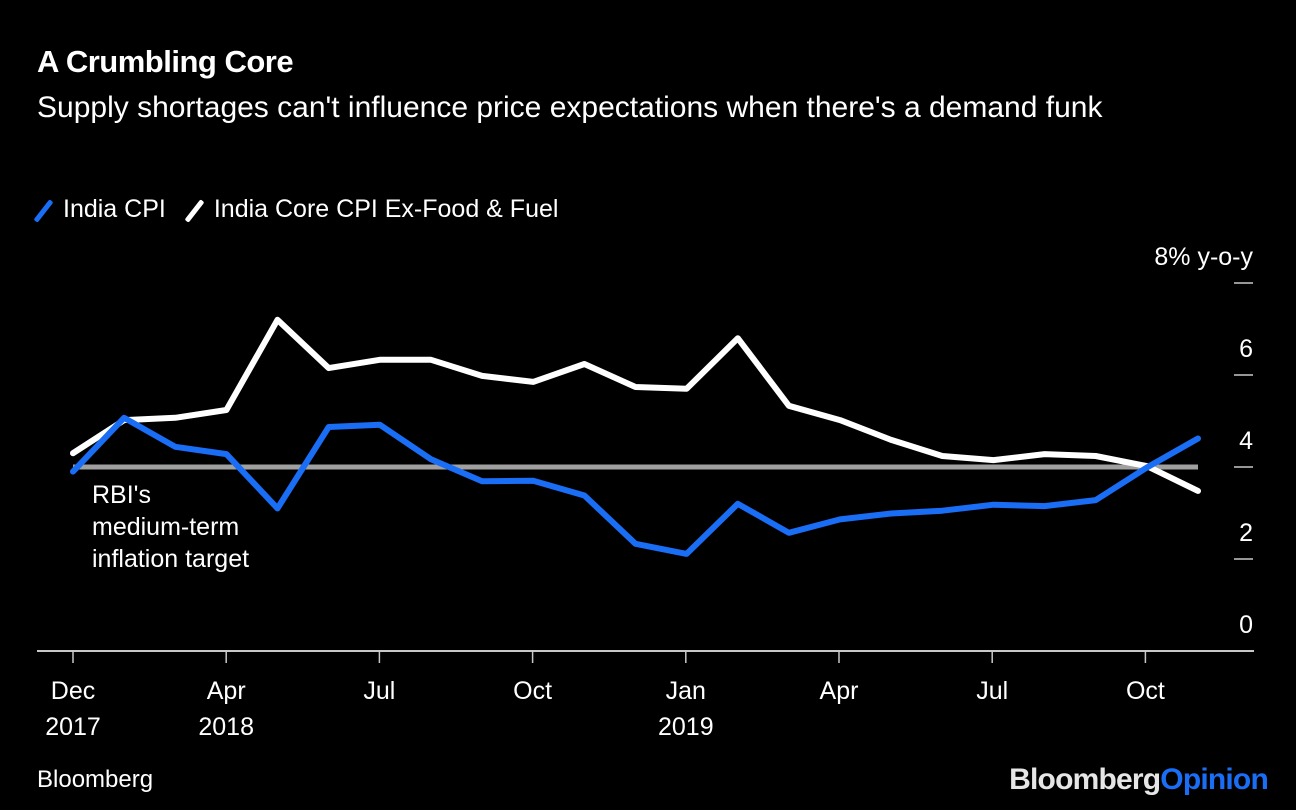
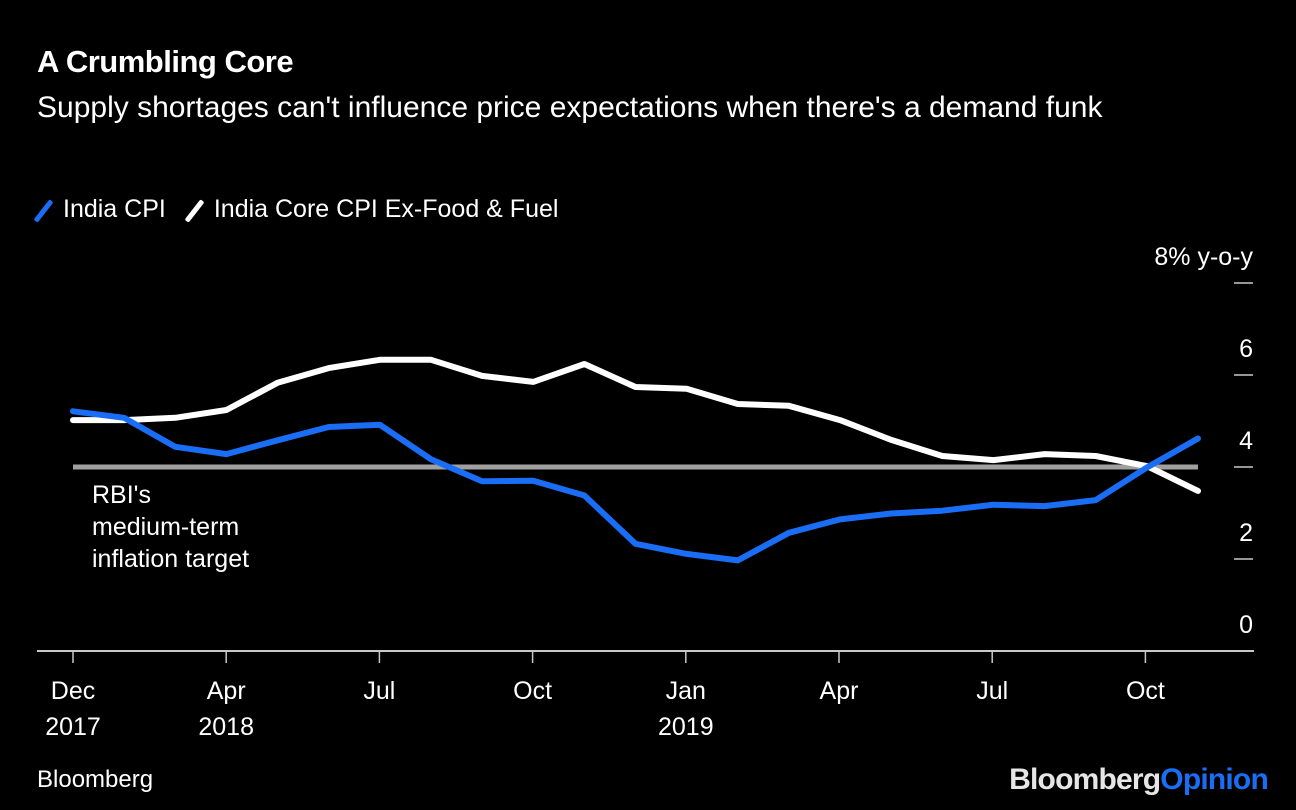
India CPI/Dec 2017: 3.9 -> 5.2
India Core CPI Ex-Food & Fuel/Dec 2017: 4.3 -> 5.0
India CPI/Apr 2018: 3.1 -> 4.6
India Core CPI Ex-Food & Fuel/Apr 2018: 7.2 -> 5.8
India CPI/Jan 2019: 3.2 -> 2.0
India Core CPI Ex-Food & Fuel/Jan 2019: 6.8 -> 5.4
